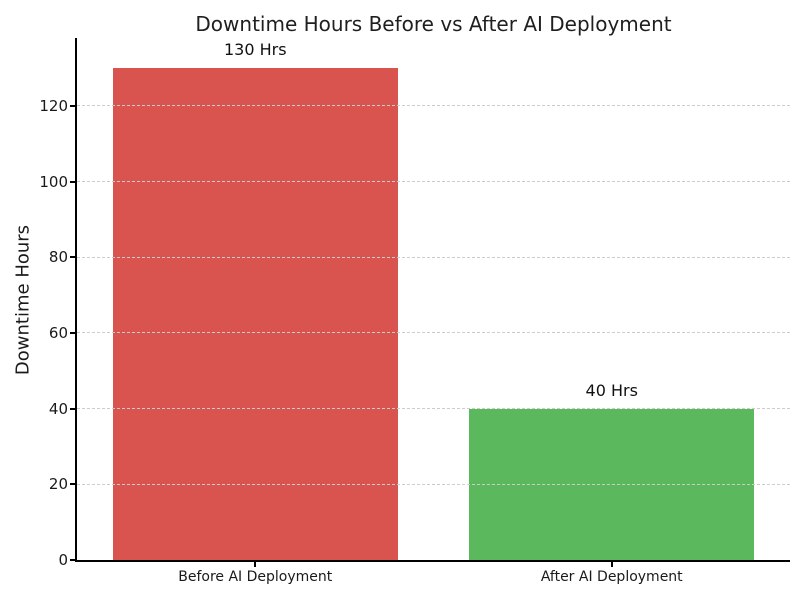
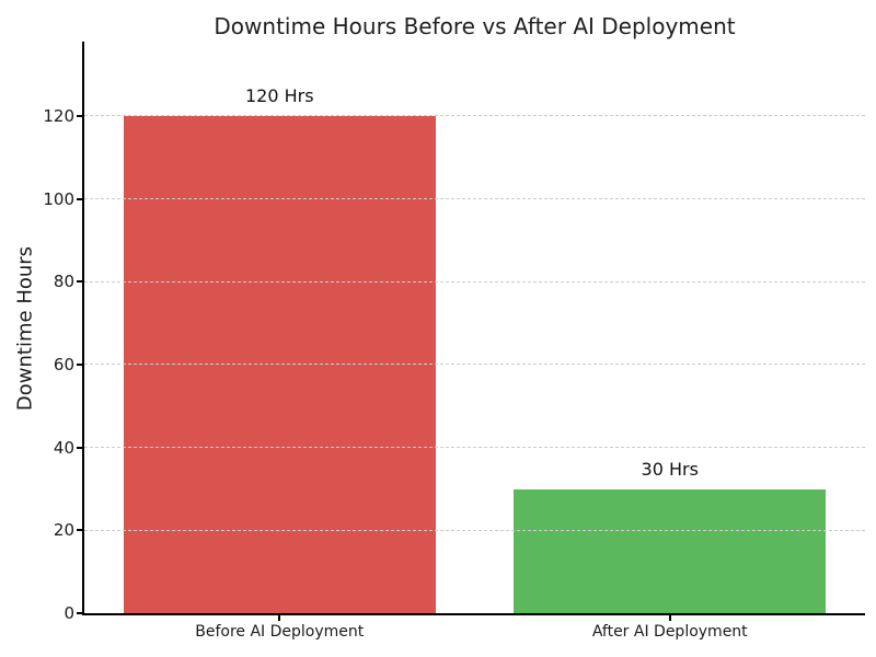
Before AI Deployment: 130 -> 120
After AI Deployment: 40 -> 30
